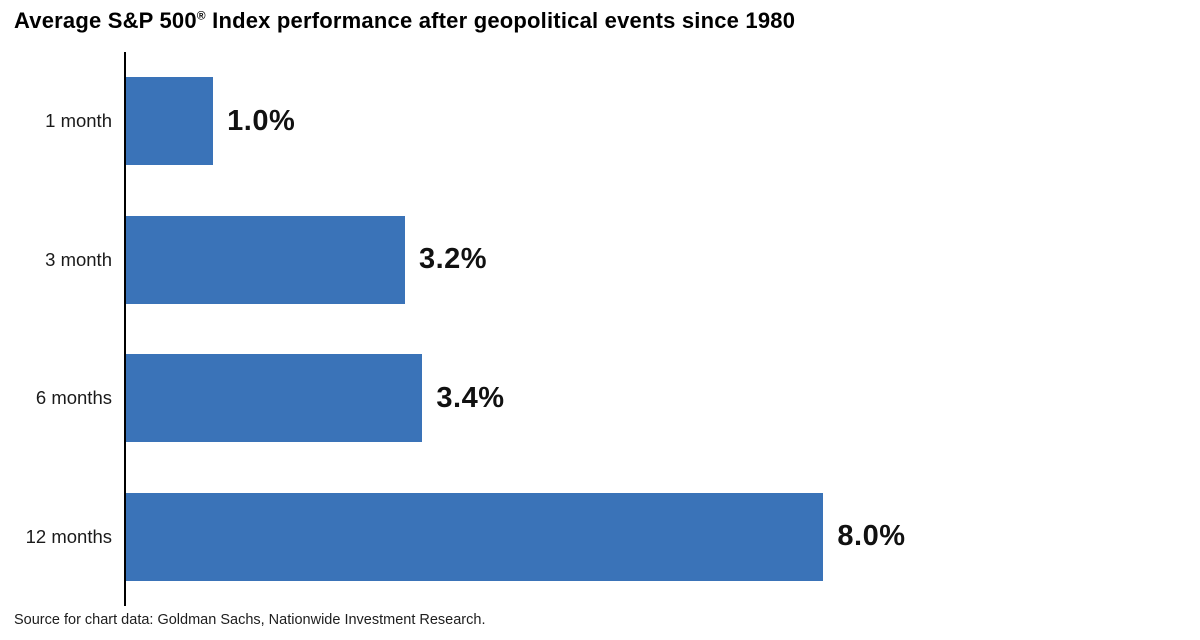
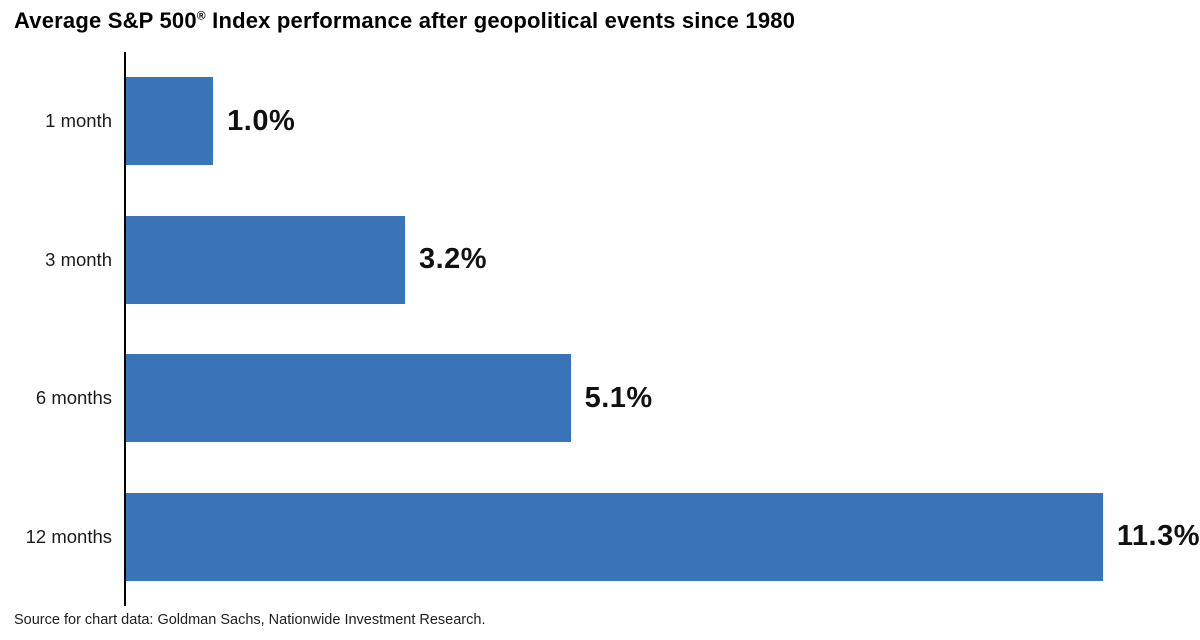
6 months: 3.4% -> 5.1%
12 months: 8.0% -> 11.3%
